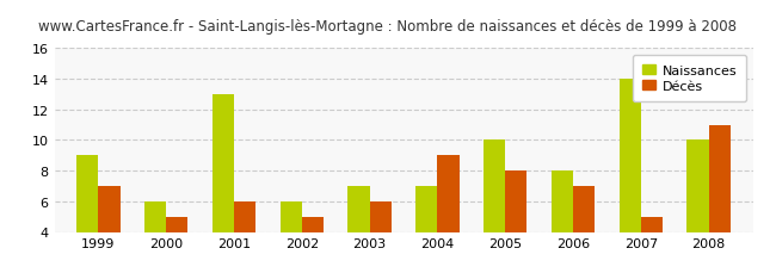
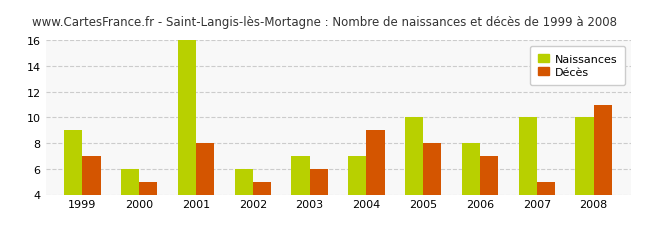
Naissances/2001: 13 -> 16
Décès/2001: 6 -> 8
Naissances/2007: 14 -> 10
